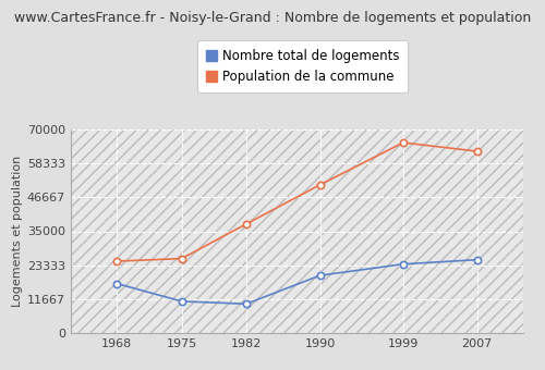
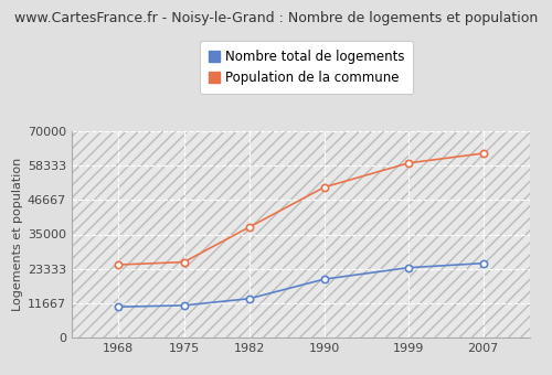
Nombre total de logements/1968: 17000 -> 10400
Nombre total de logements/1982: 10000 -> 13200
Population de la commune/1999: 65500 -> 59200
